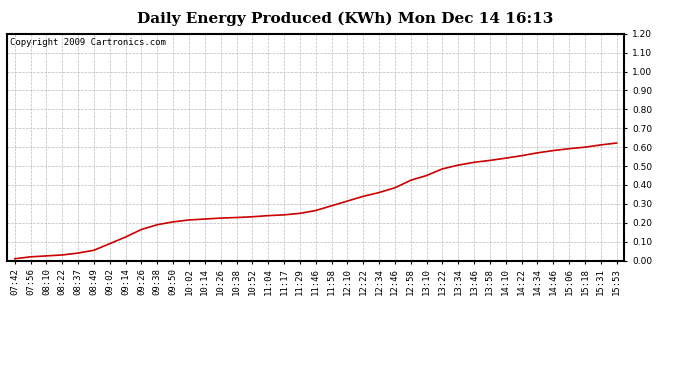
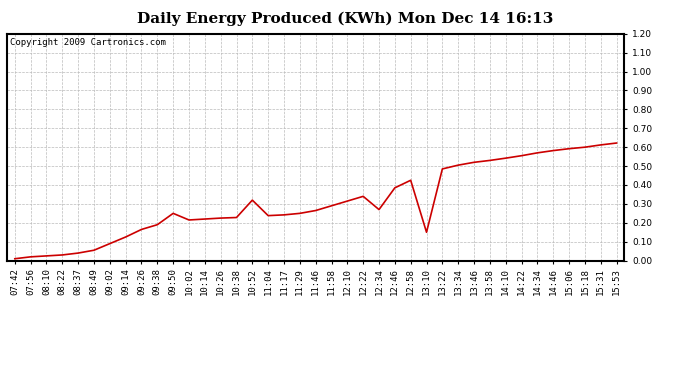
09:50: 0.20 -> 0.25
10:52: 0.23 -> 0.32
12:34: 0.36 -> 0.27
13:10: 0.45 -> 0.15
